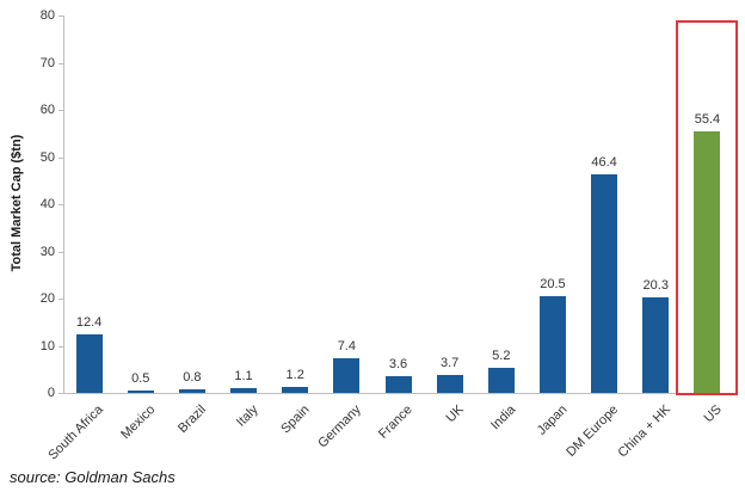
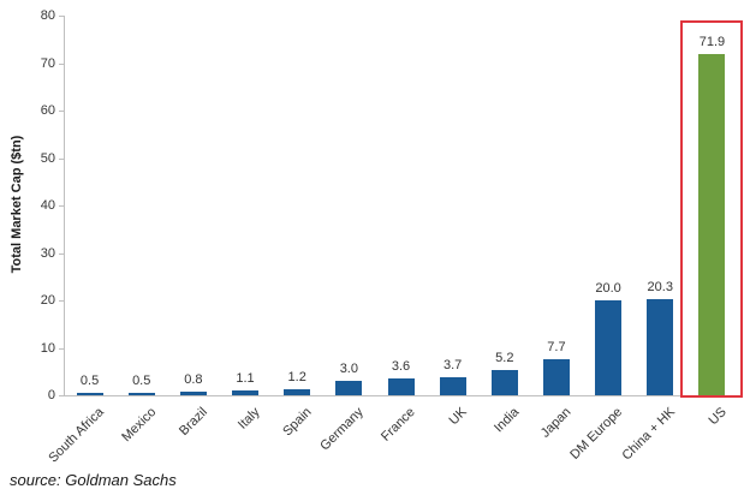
South Africa: 12.4 -> 0.5
Germany: 7.4 -> 3.0
Japan: 20.5 -> 7.7
DM Europe: 46.4 -> 20.0
US: 55.4 -> 71.9
